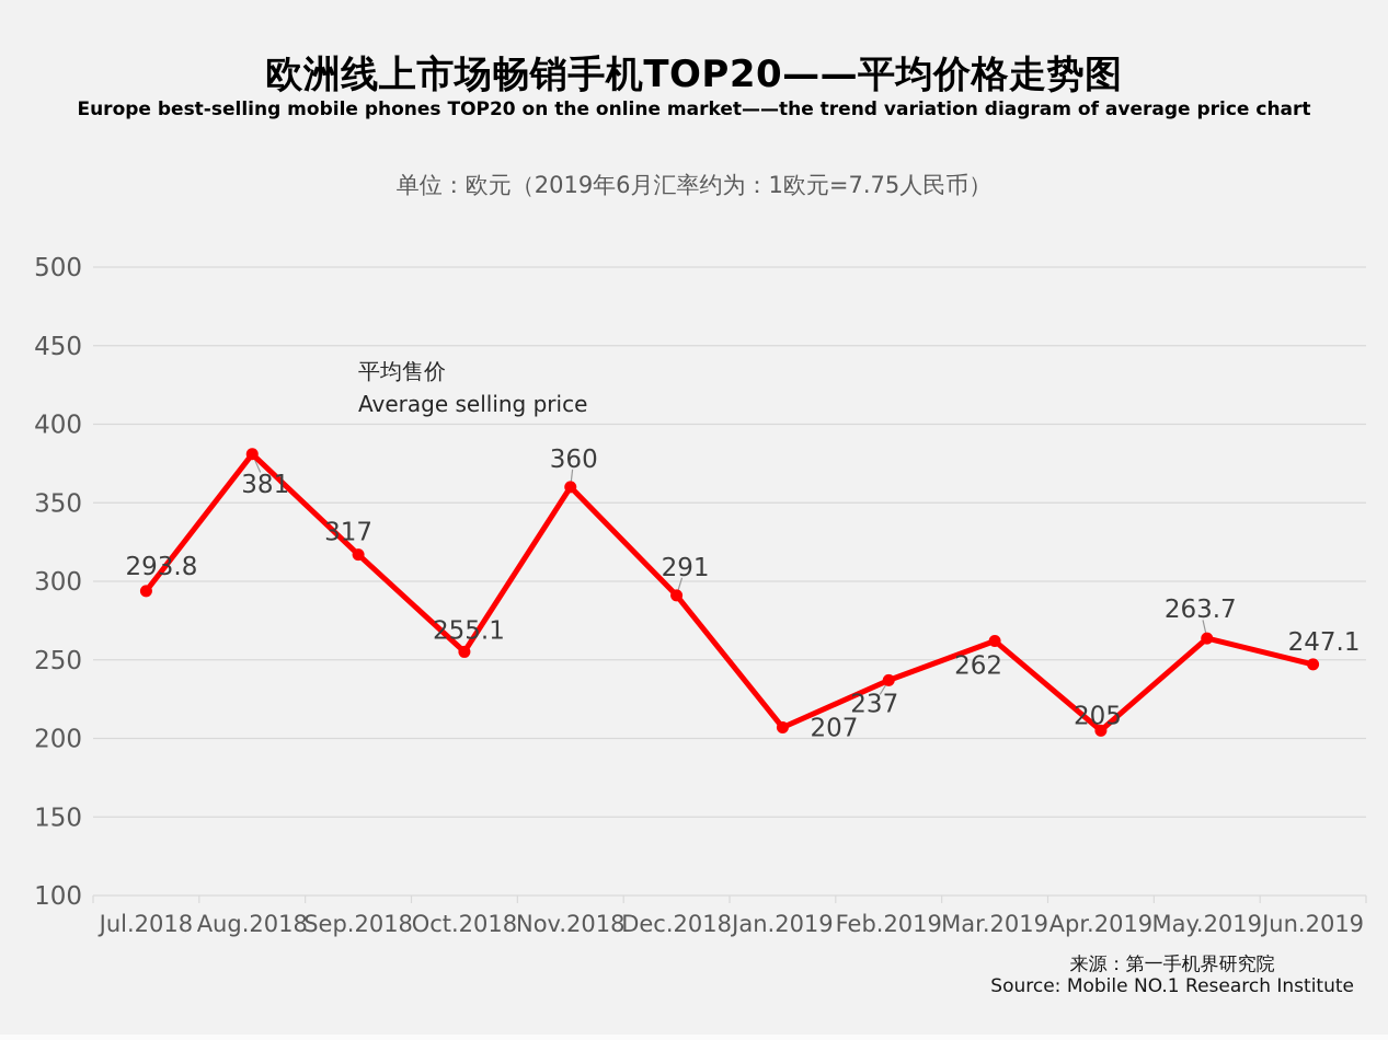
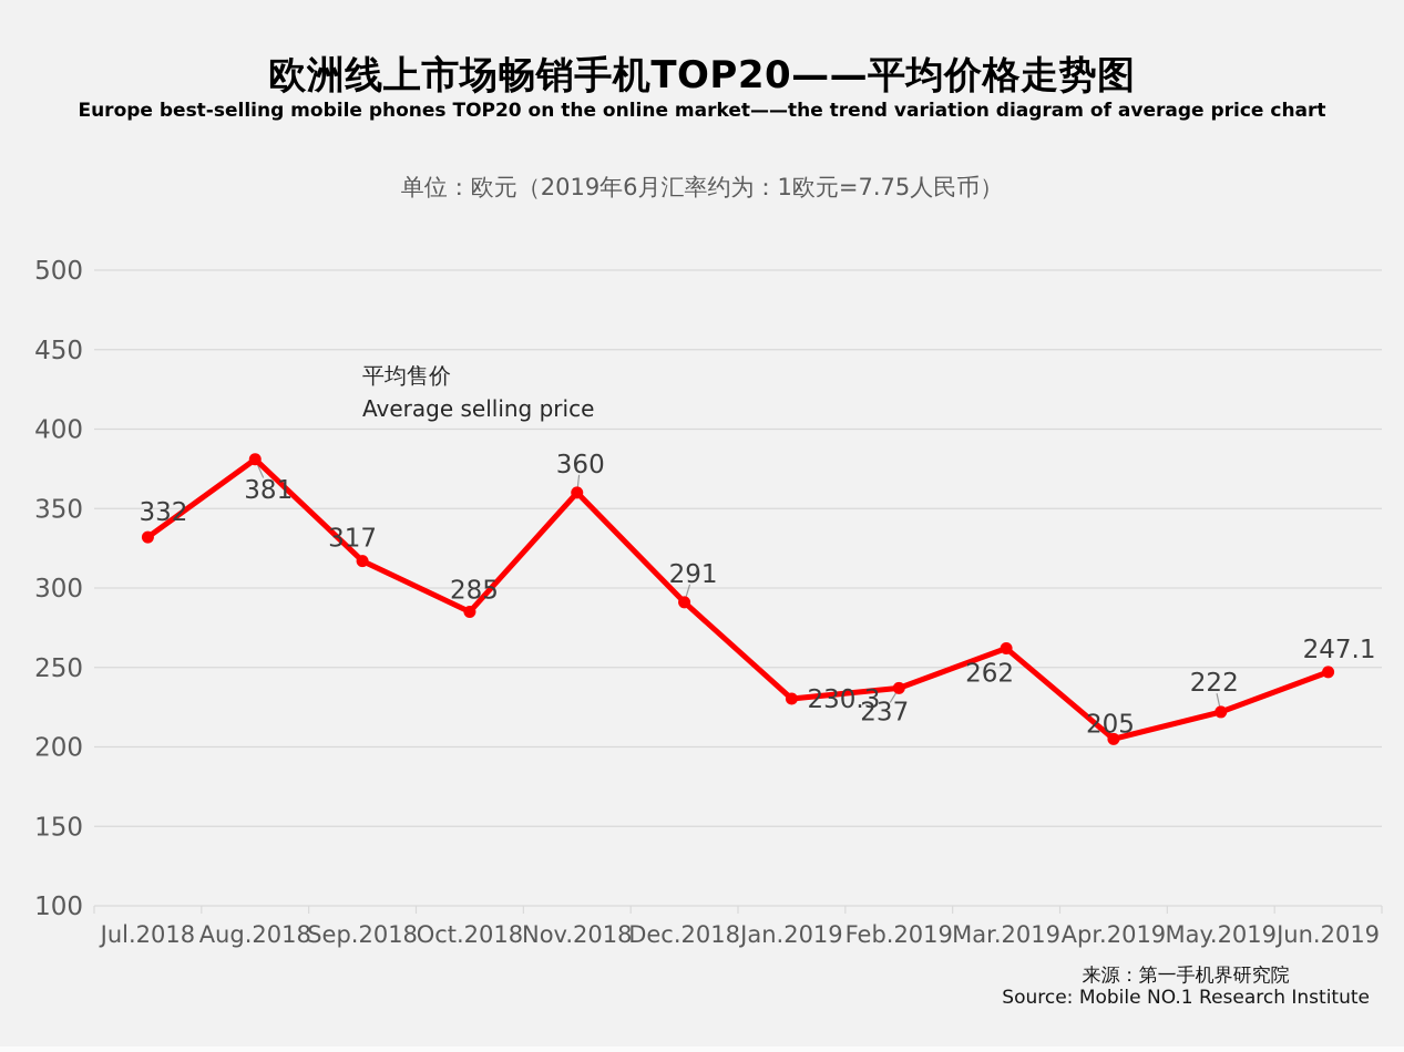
Jul.2018: 293.8 -> 332
Oct.2018: 255.1 -> 285
Jan.2019: 207 -> 230.3
May.2019: 263.7 -> 222
